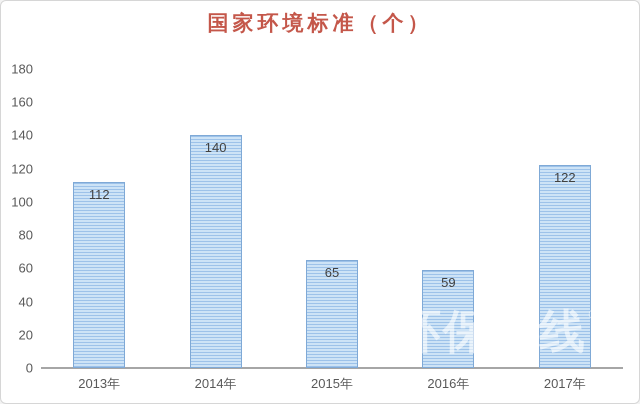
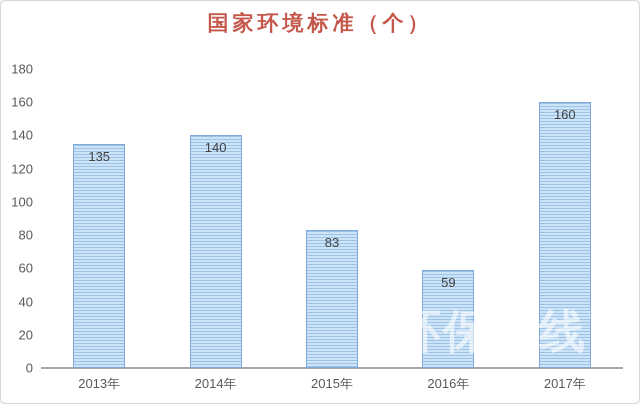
2013年: 112 -> 135
2015年: 65 -> 83
2017年: 122 -> 160
